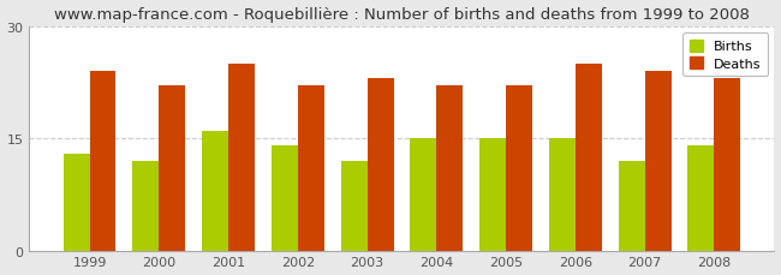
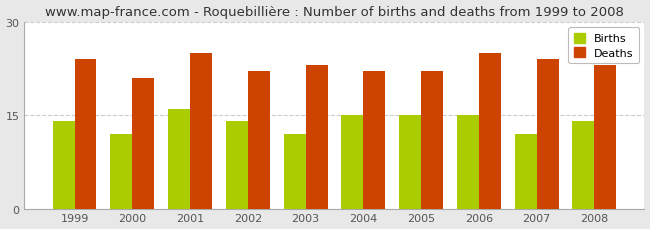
Births/1999: 13 -> 14
Deaths/2000: 22 -> 21
